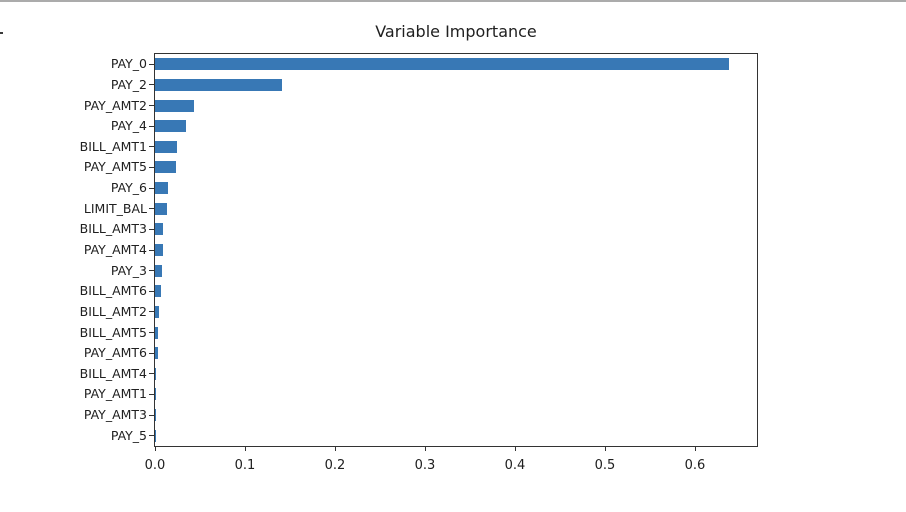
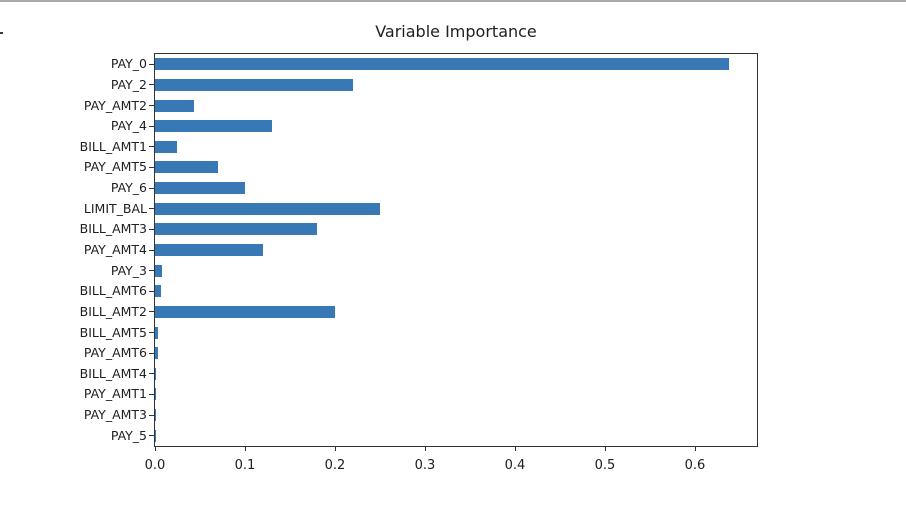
PAY_2: 0.14 -> 0.22
PAY_4: 0.03 -> 0.13
PAY_AMT5: 0.02 -> 0.07
PAY_6: 0.01 -> 0.10
LIMIT_BAL: 0.01 -> 0.25
BILL_AMT3: 0.01 -> 0.18
PAY_AMT4: 0.01 -> 0.12
BILL_AMT2: 0.01 -> 0.20
